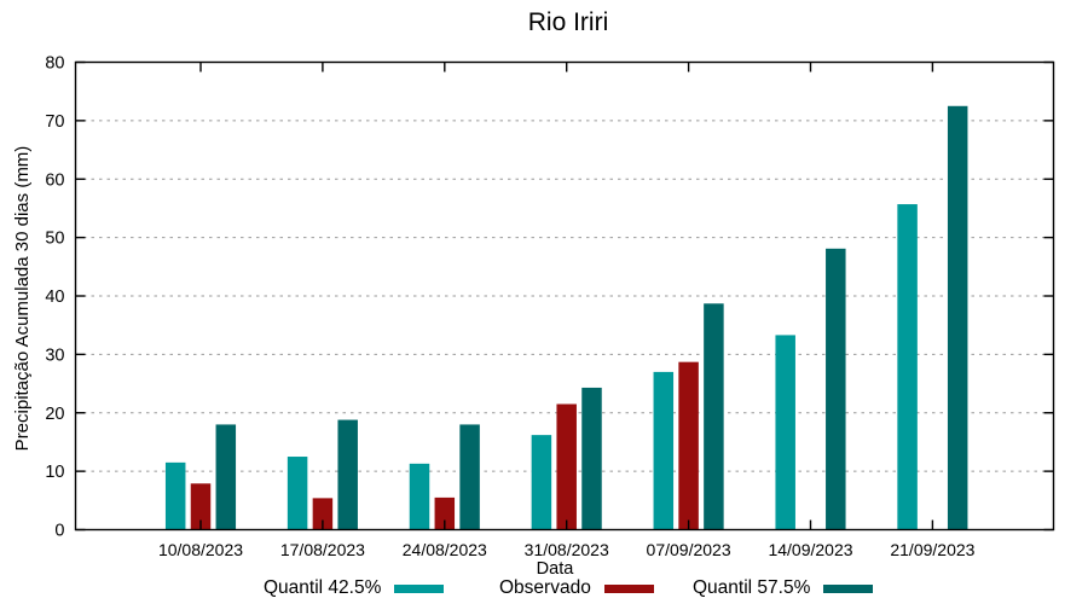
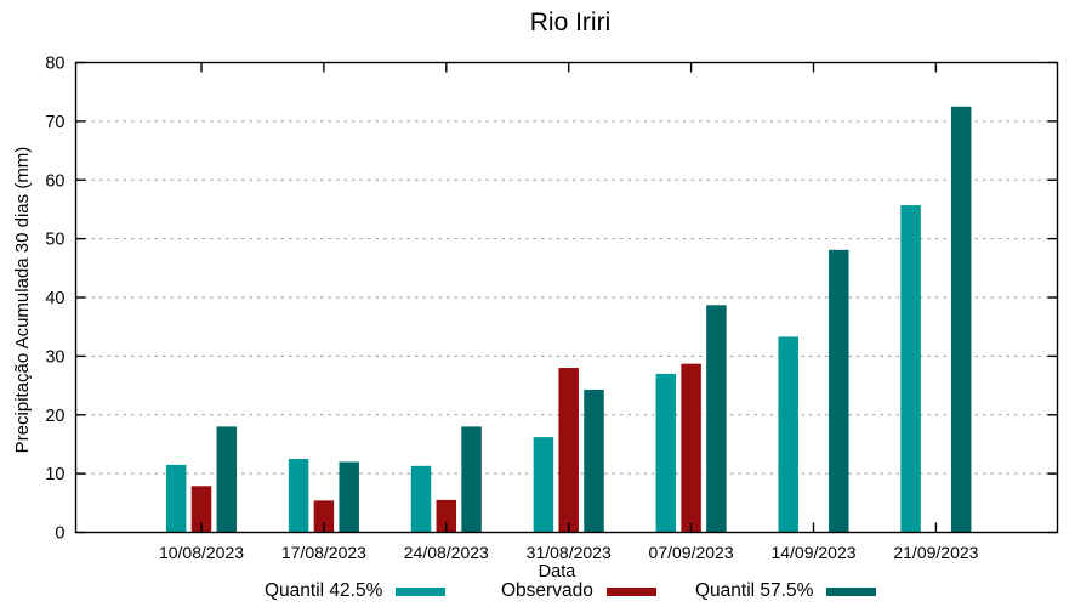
Quantil 57.5%/17/08/2023: 19 -> 12
Observado/31/08/2023: 22 -> 28
